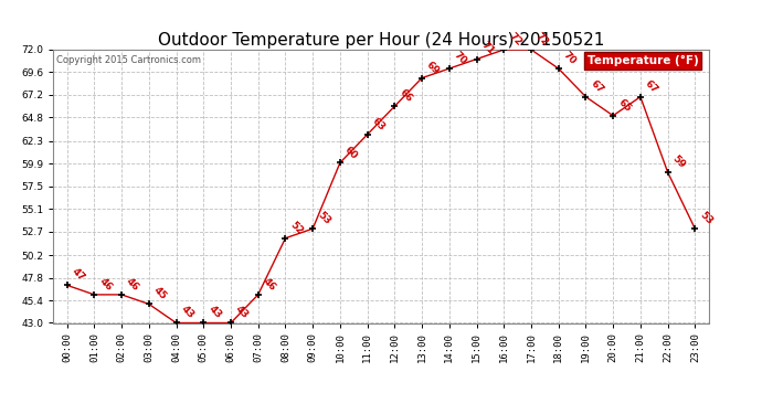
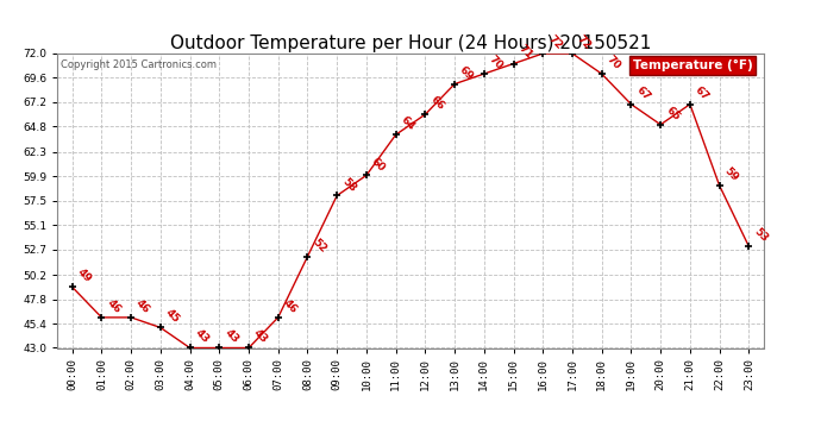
00:00: 47 -> 49
09:00: 53 -> 58
11:00: 63 -> 64
